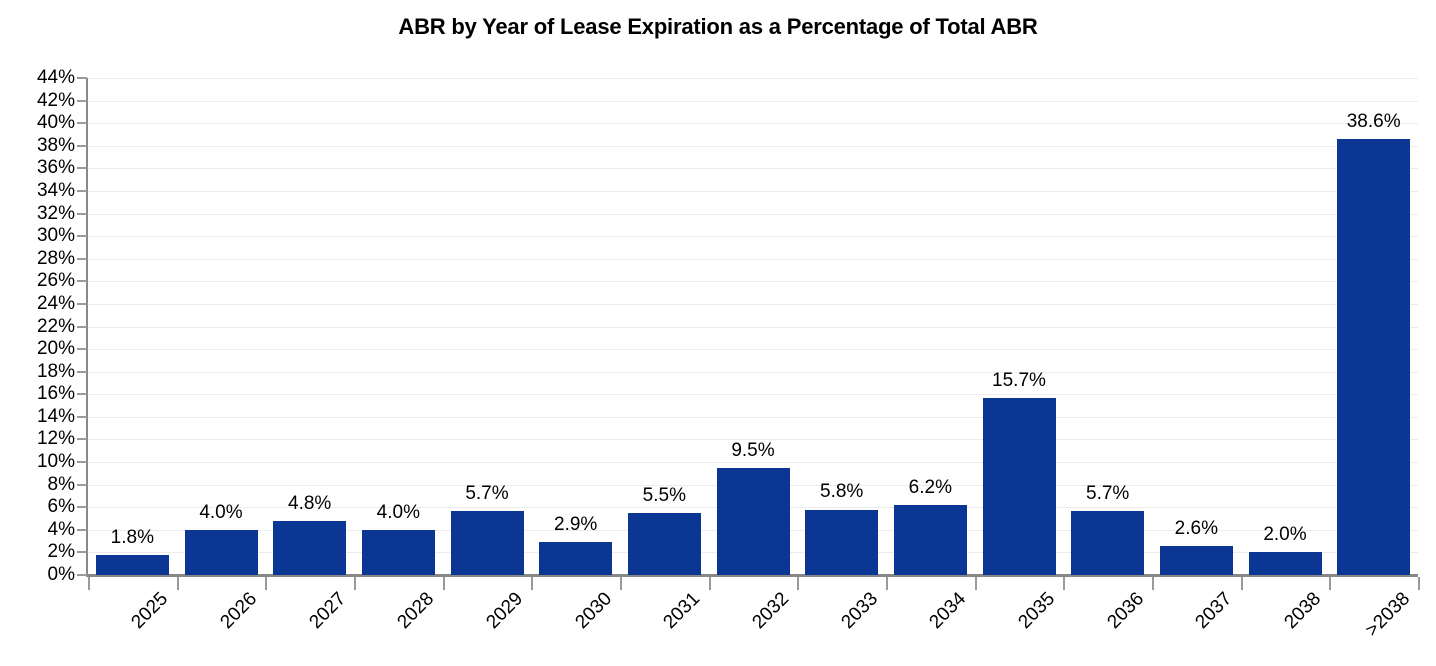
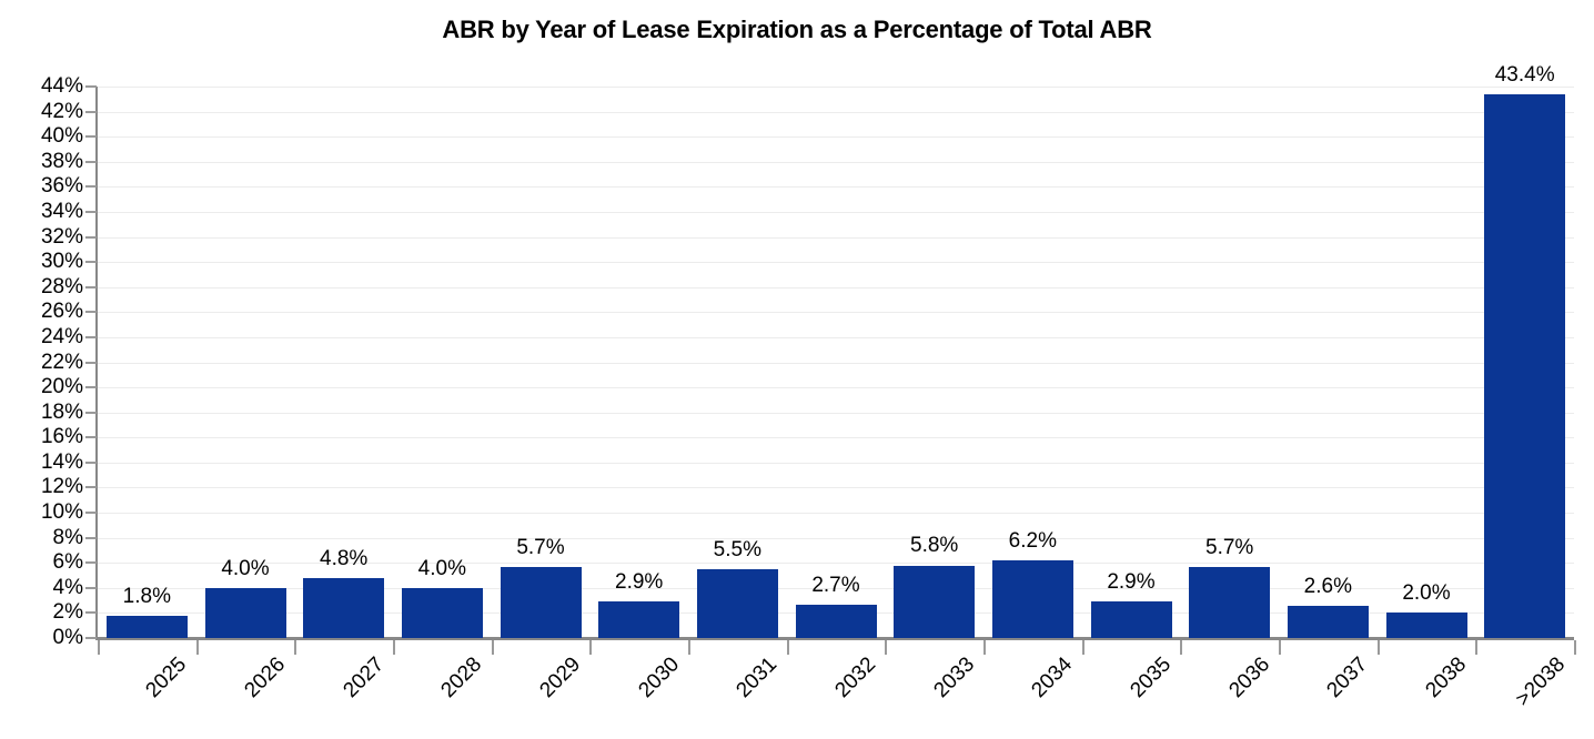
2032: 9.5% -> 2.7%
2035: 15.7% -> 2.9%
>2038: 38.6% -> 43.4%
